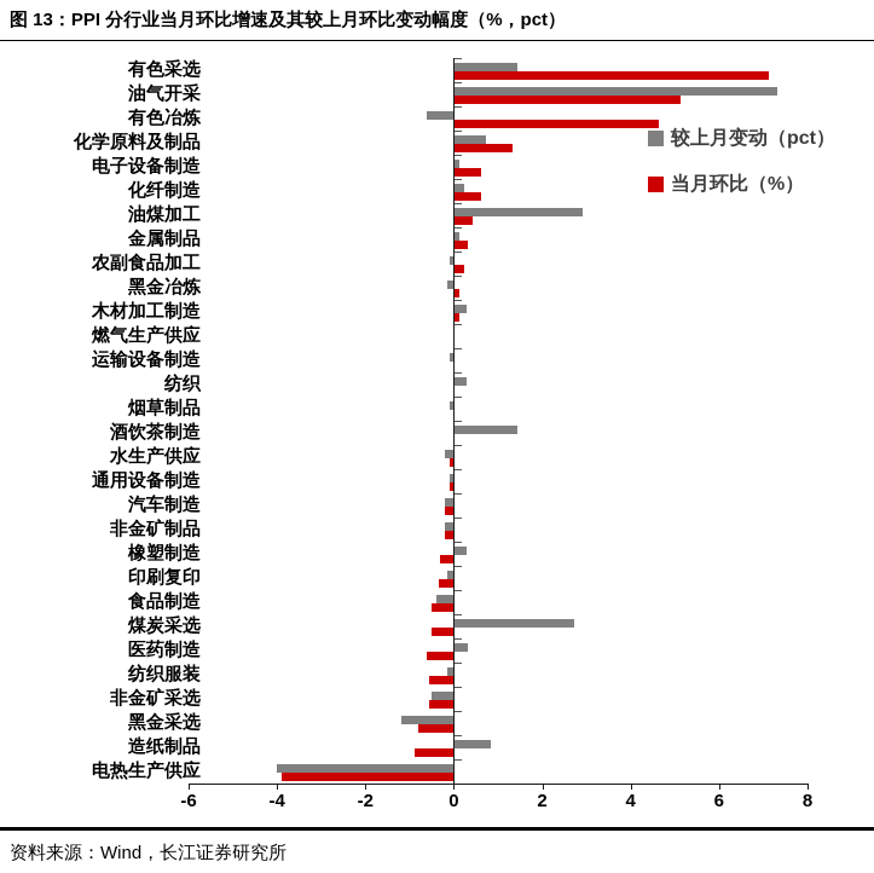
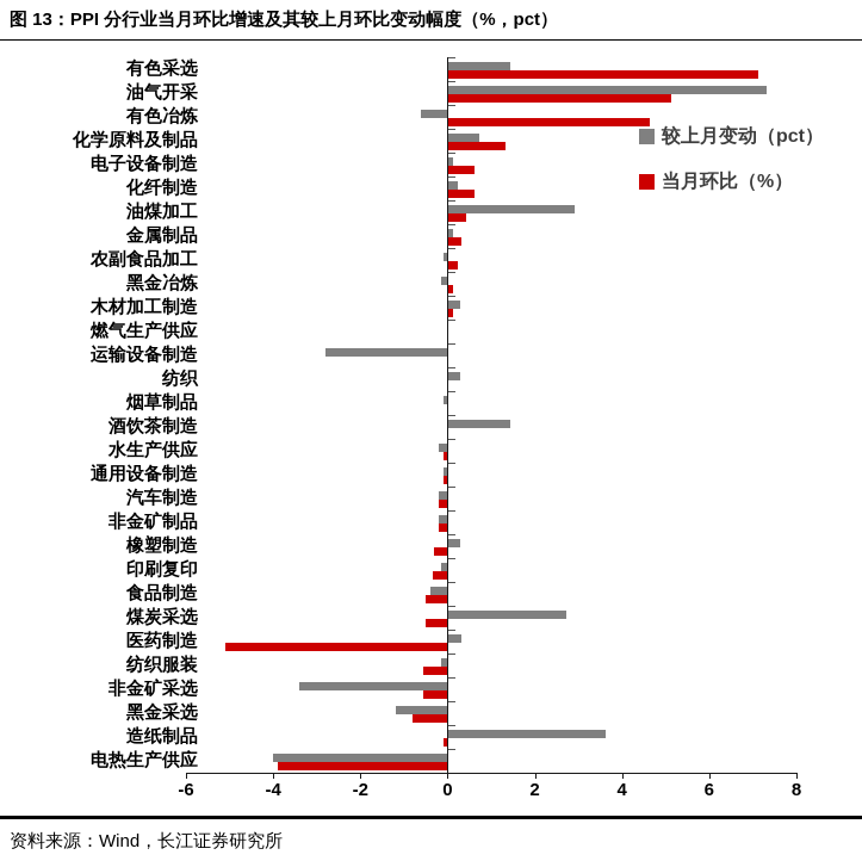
较上月变动（pct）/运输设备制造: -0.1 -> -2.8
当月环比（%）/医药制造: -0.6 -> -5.1
较上月变动（pct）/非金矿采选: -0.5 -> -3.4
较上月变动（pct）/造纸制品: 0.8 -> 3.6
当月环比（%）/造纸制品: -0.9 -> -0.1
